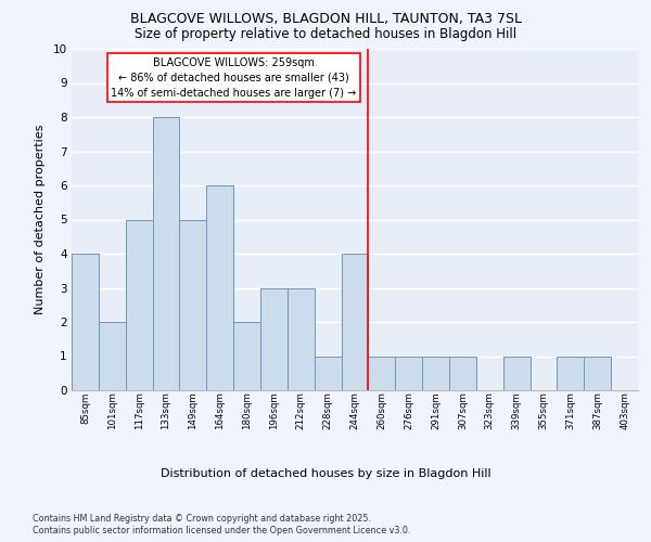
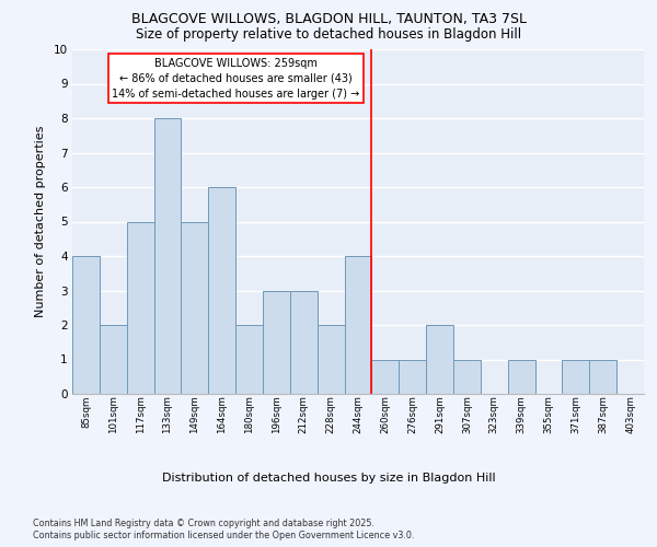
228sqm: 1 -> 2
291sqm: 1 -> 2
